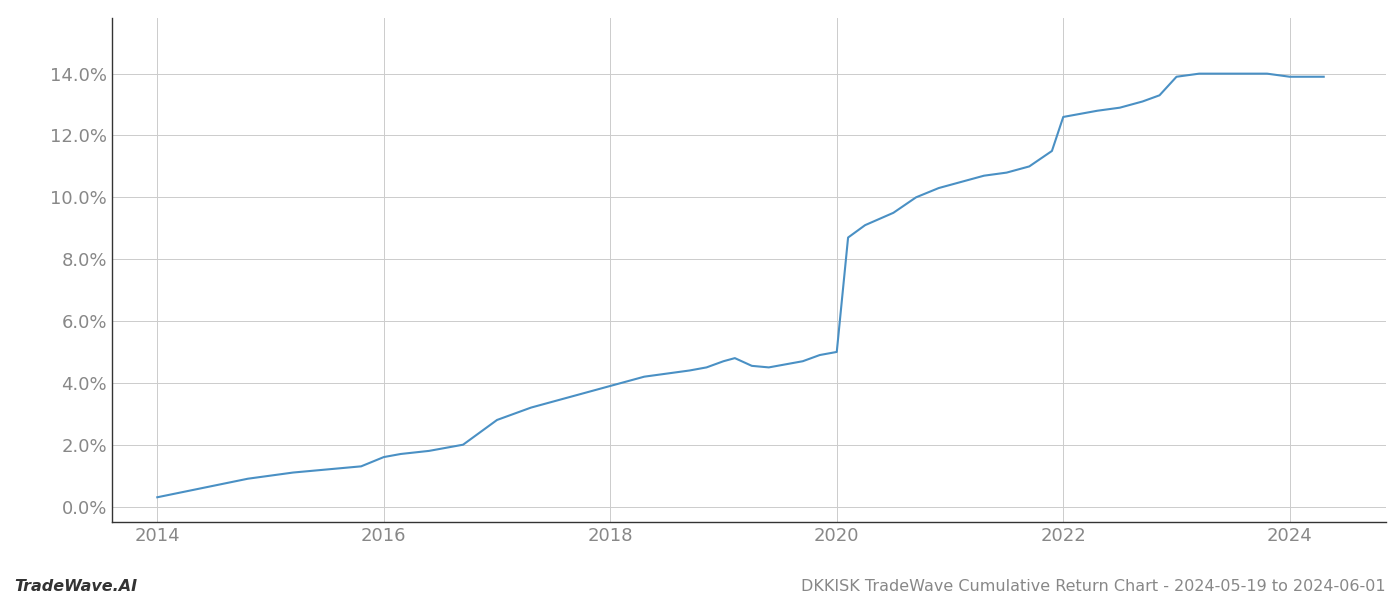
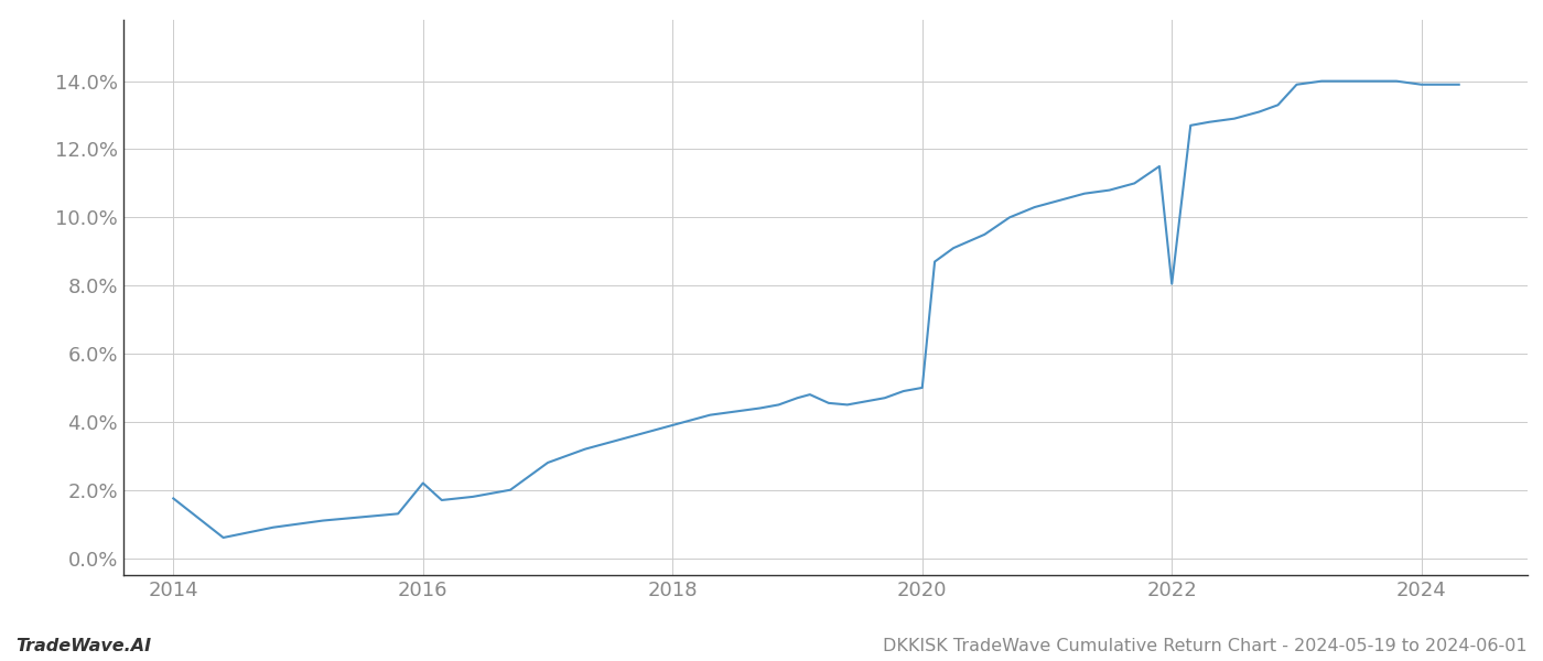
2014: 0.30% -> 1.75%
2016: 1.60% -> 2.20%
2022: 12.60% -> 8.05%
